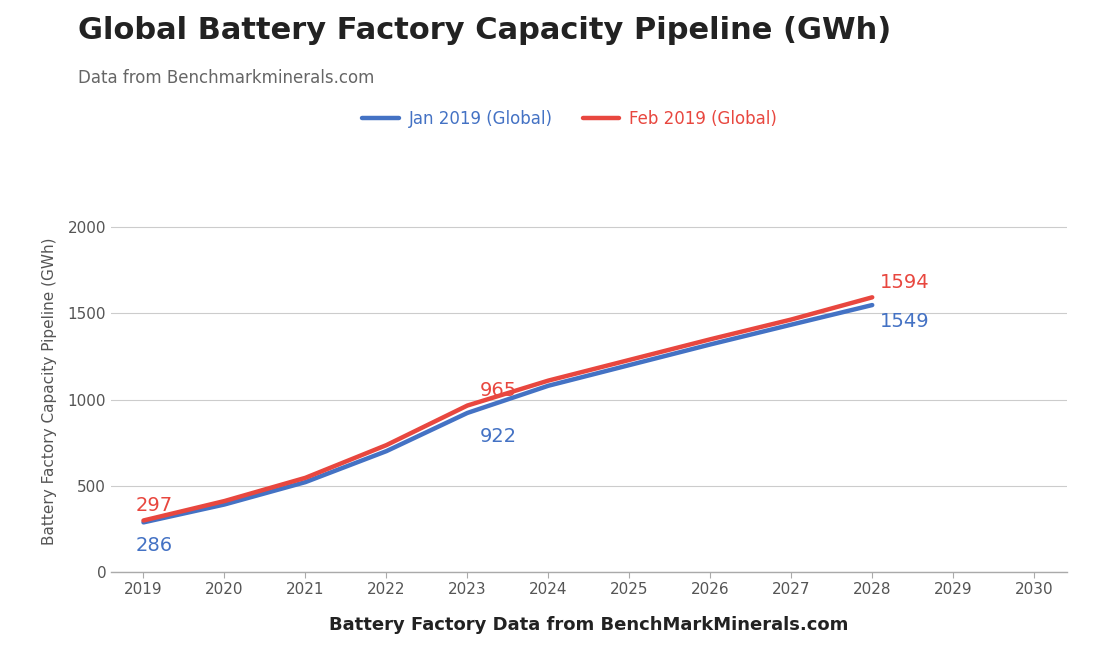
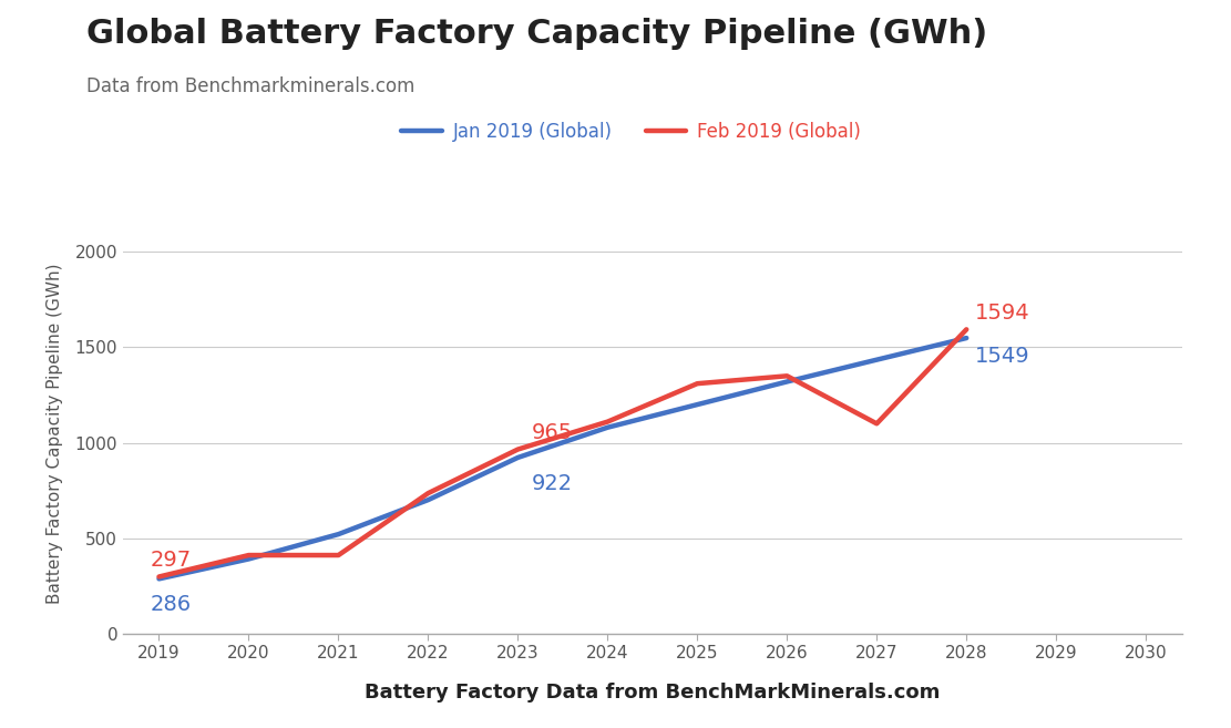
Feb 2019 (Global)/2021: 540 -> 410
Feb 2019 (Global)/2025: 1230 -> 1310
Feb 2019 (Global)/2027: 1460 -> 1100
